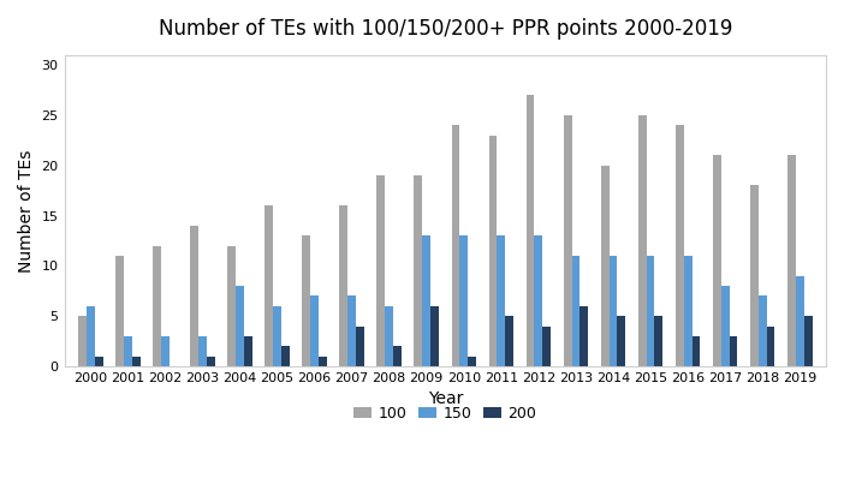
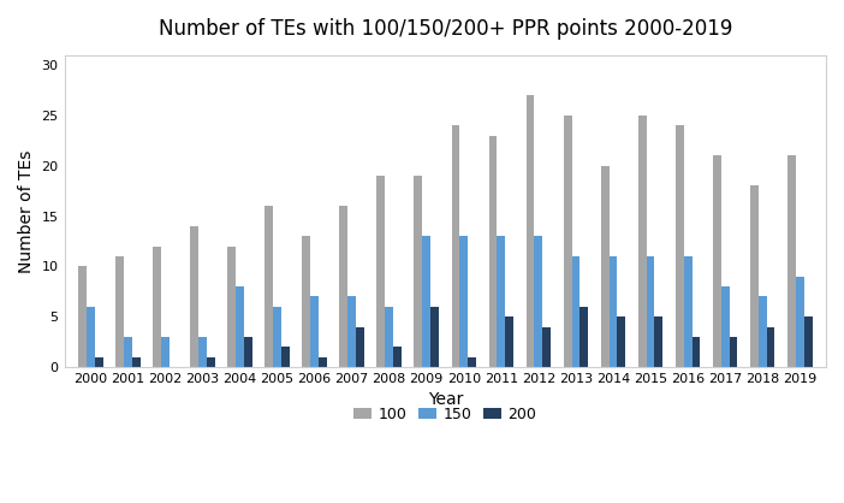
100/2000: 5 -> 10
